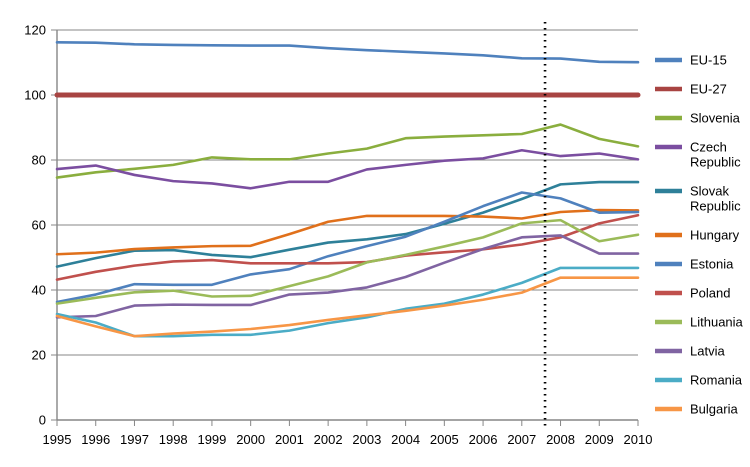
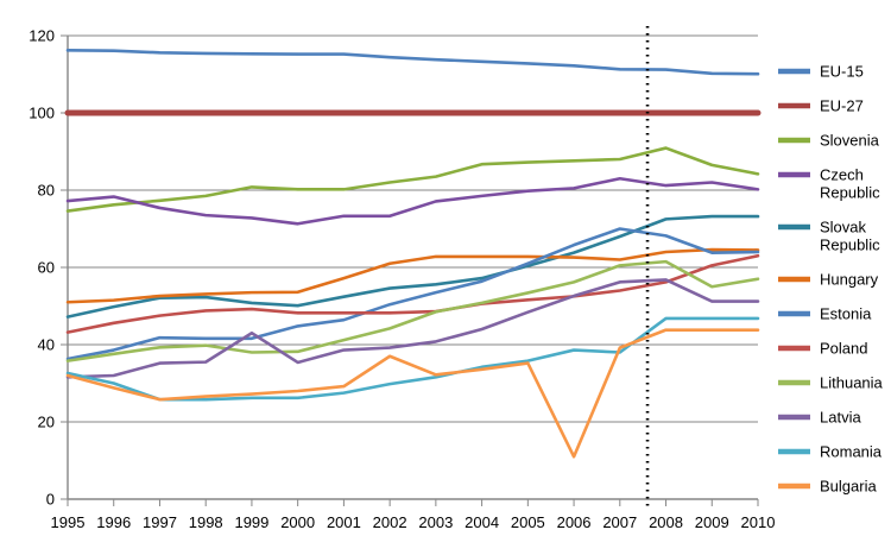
Latvia/1999: 35 -> 43
Bulgaria/2002: 31 -> 37
Bulgaria/2006: 37 -> 11
Romania/2007: 42 -> 38
